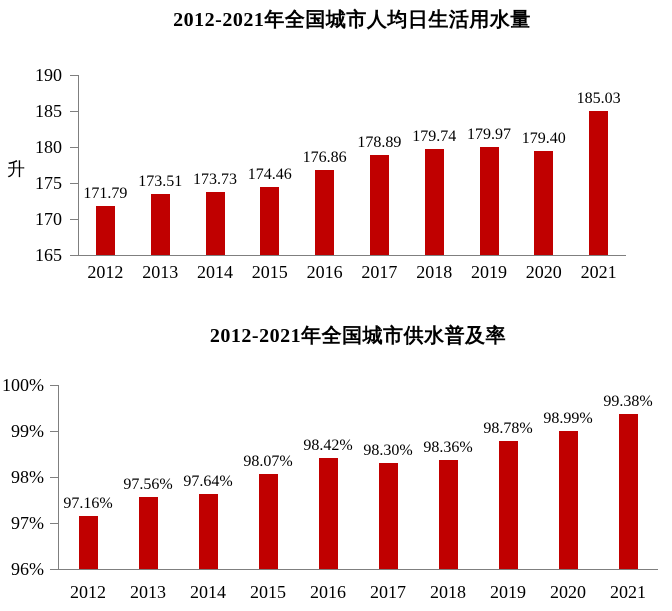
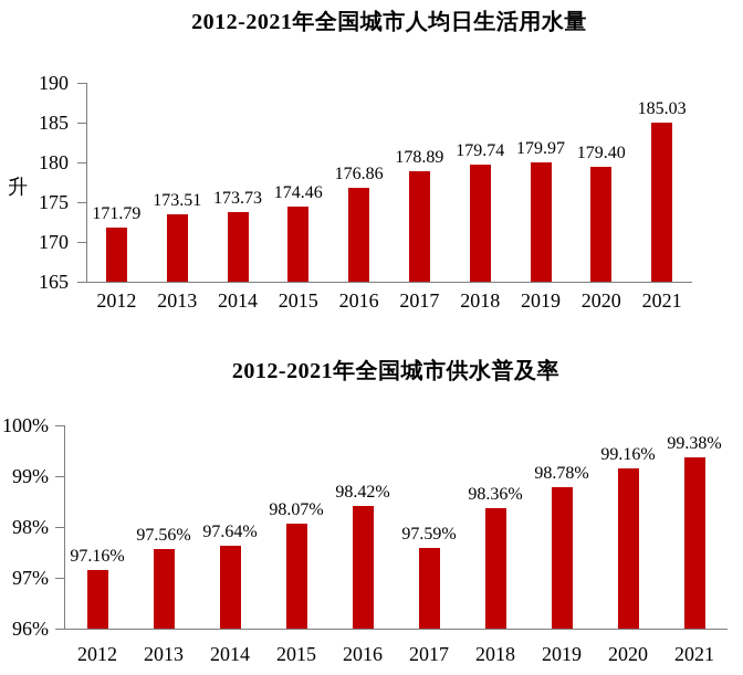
2012-2021年全国城市供水普及率/2017: 98.30% -> 97.59%
2012-2021年全国城市供水普及率/2020: 98.99% -> 99.16%
